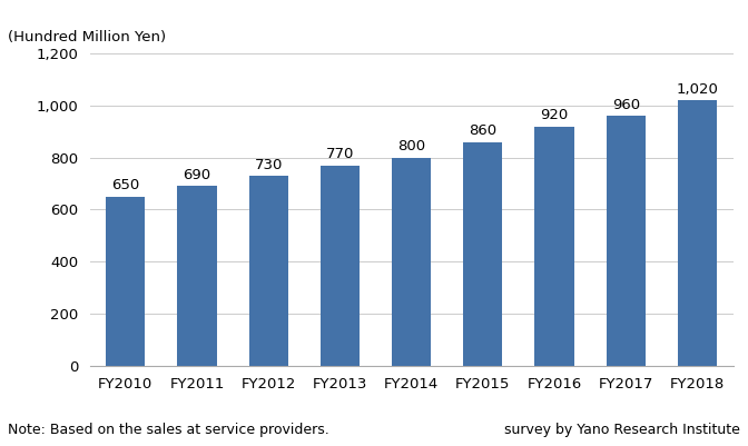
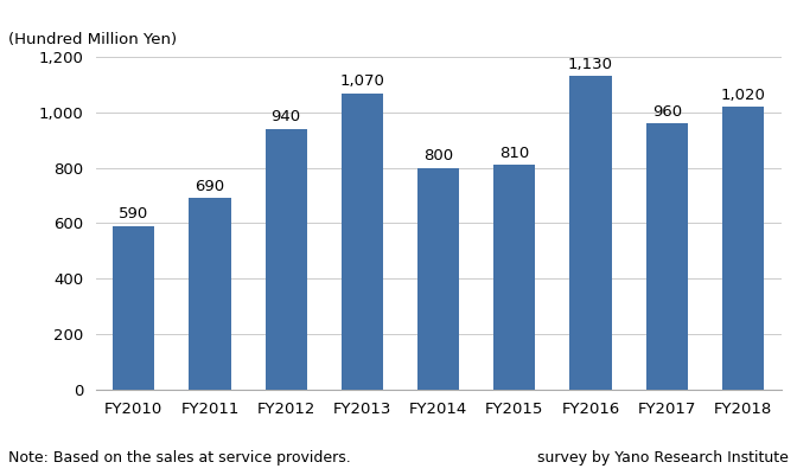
FY2010: 650 -> 590
FY2012: 730 -> 940
FY2013: 770 -> 1,070
FY2015: 860 -> 810
FY2016: 920 -> 1,130
